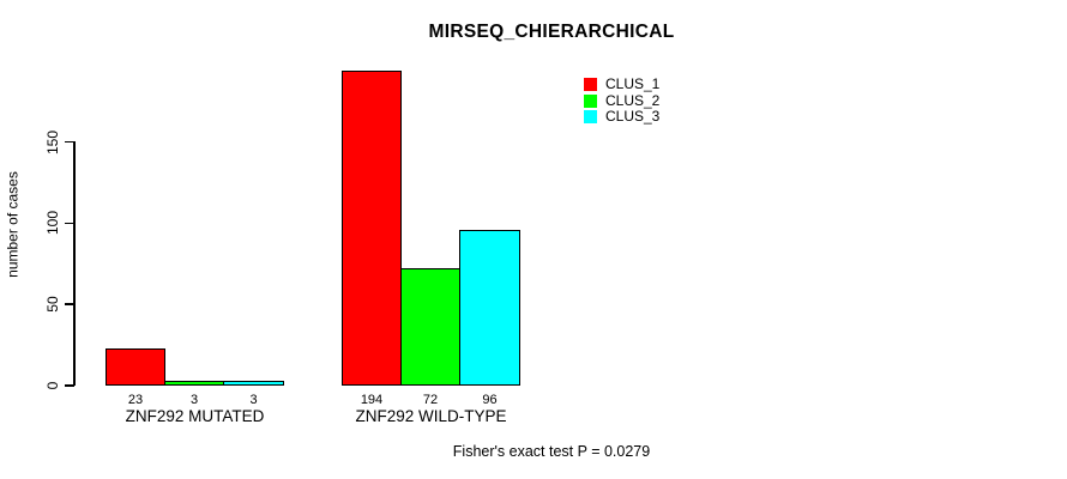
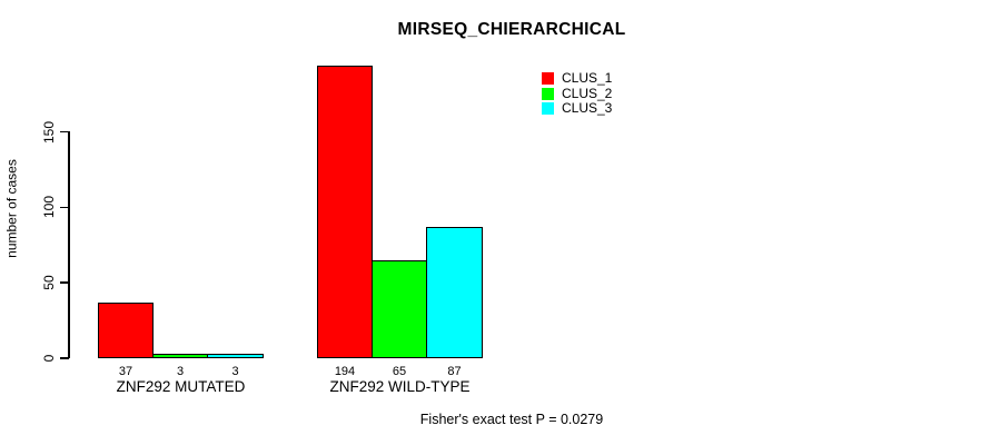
CLUS_1/ZNF292 MUTATED: 23 -> 37
CLUS_2/ZNF292 WILD-TYPE: 72 -> 65
CLUS_3/ZNF292 WILD-TYPE: 96 -> 87
